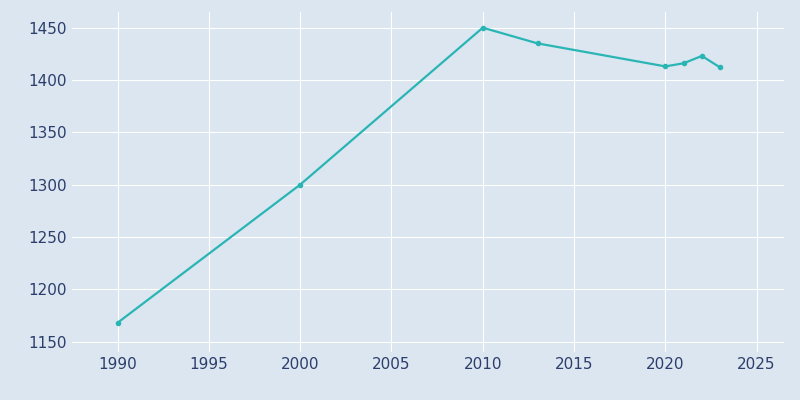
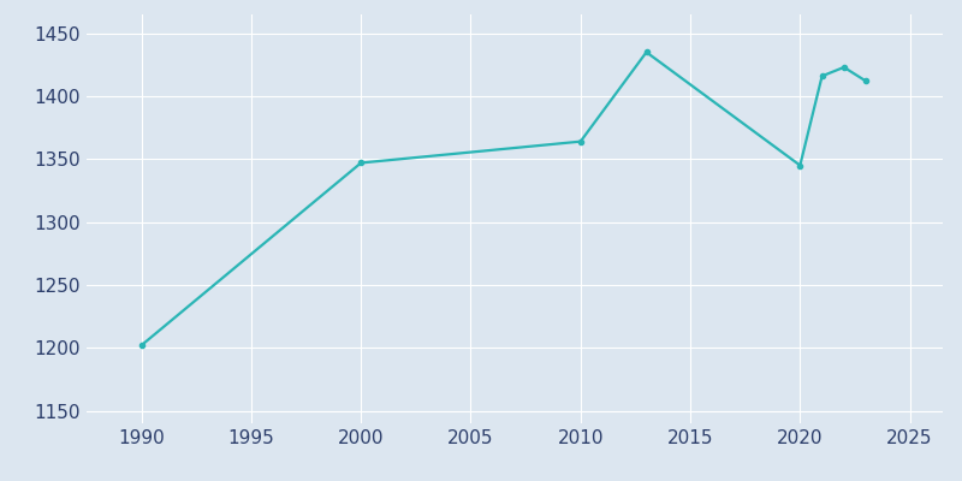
1990: 1168 -> 1202
2000: 1300 -> 1347
2010: 1450 -> 1364
2020: 1413 -> 1345
